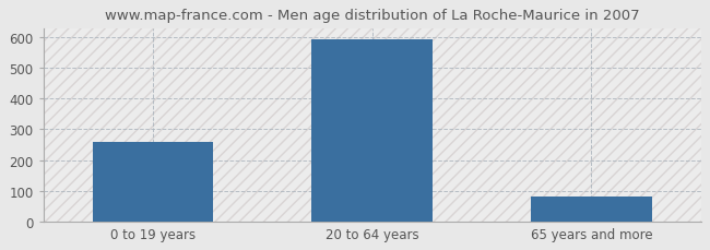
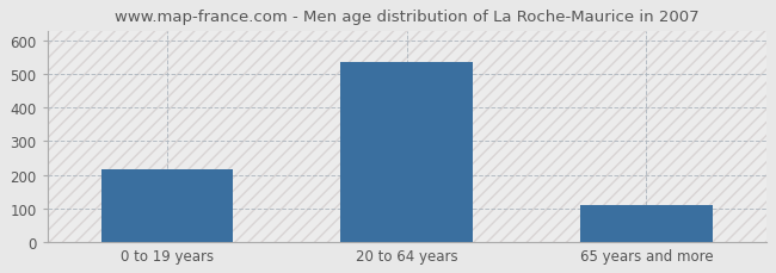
0 to 19 years: 260 -> 215
20 to 64 years: 595 -> 535
65 years and more: 80 -> 110
